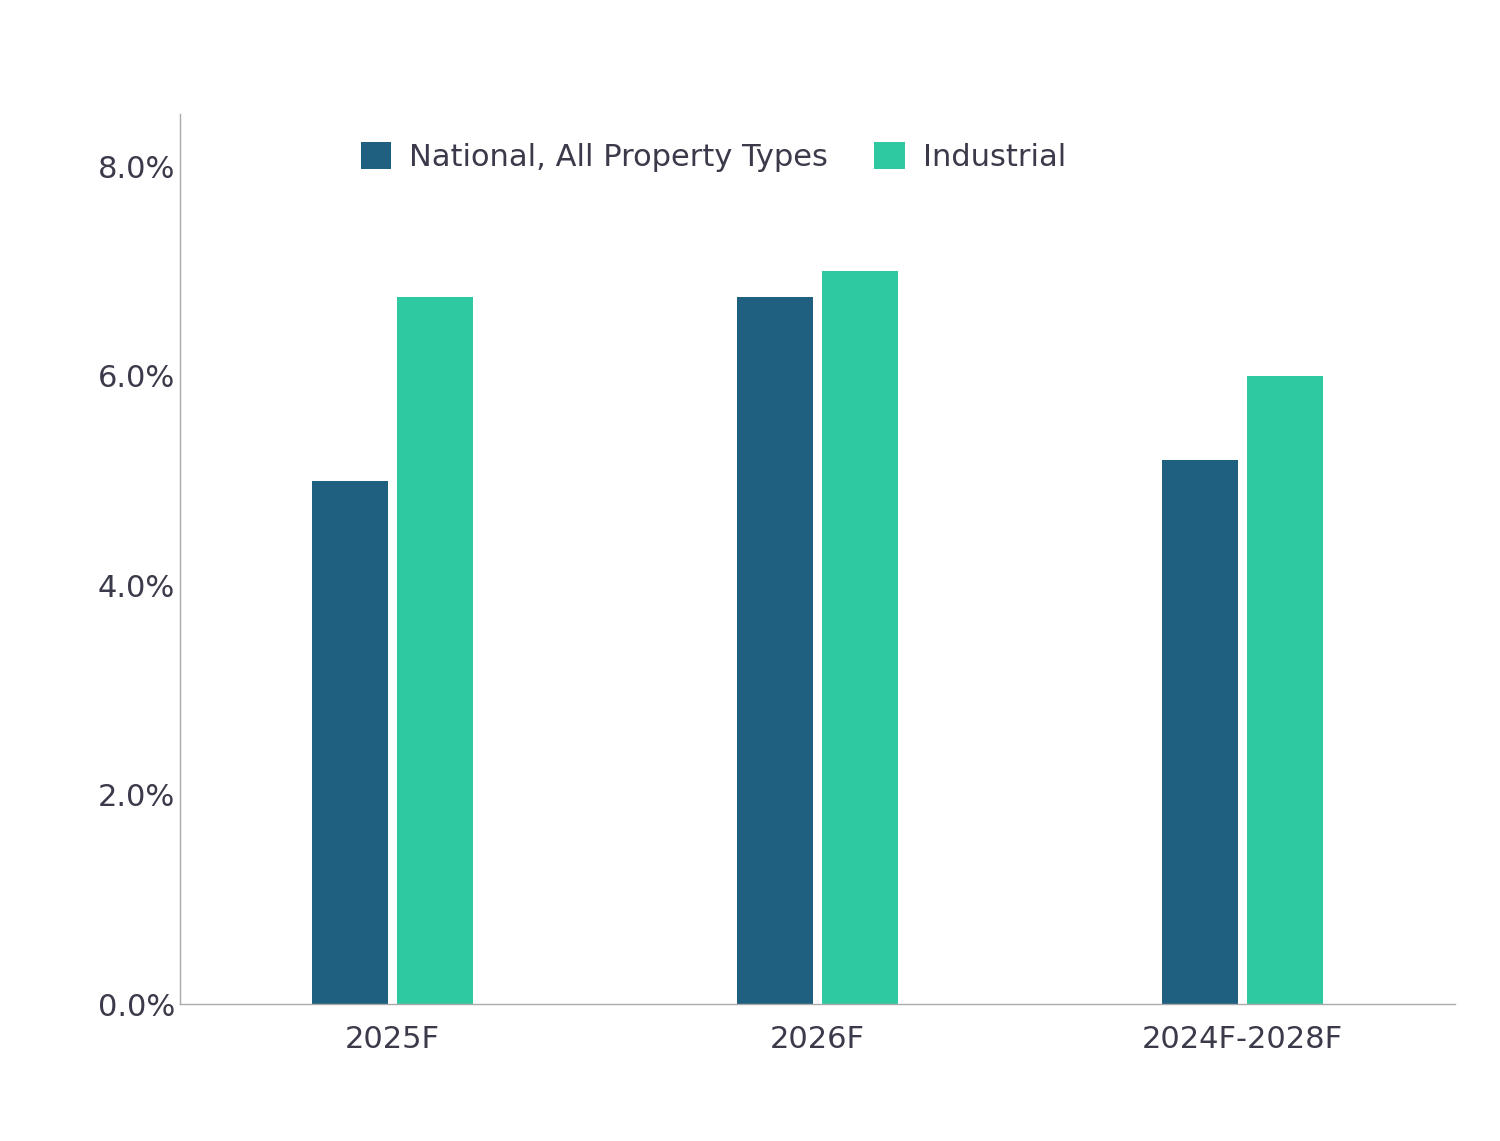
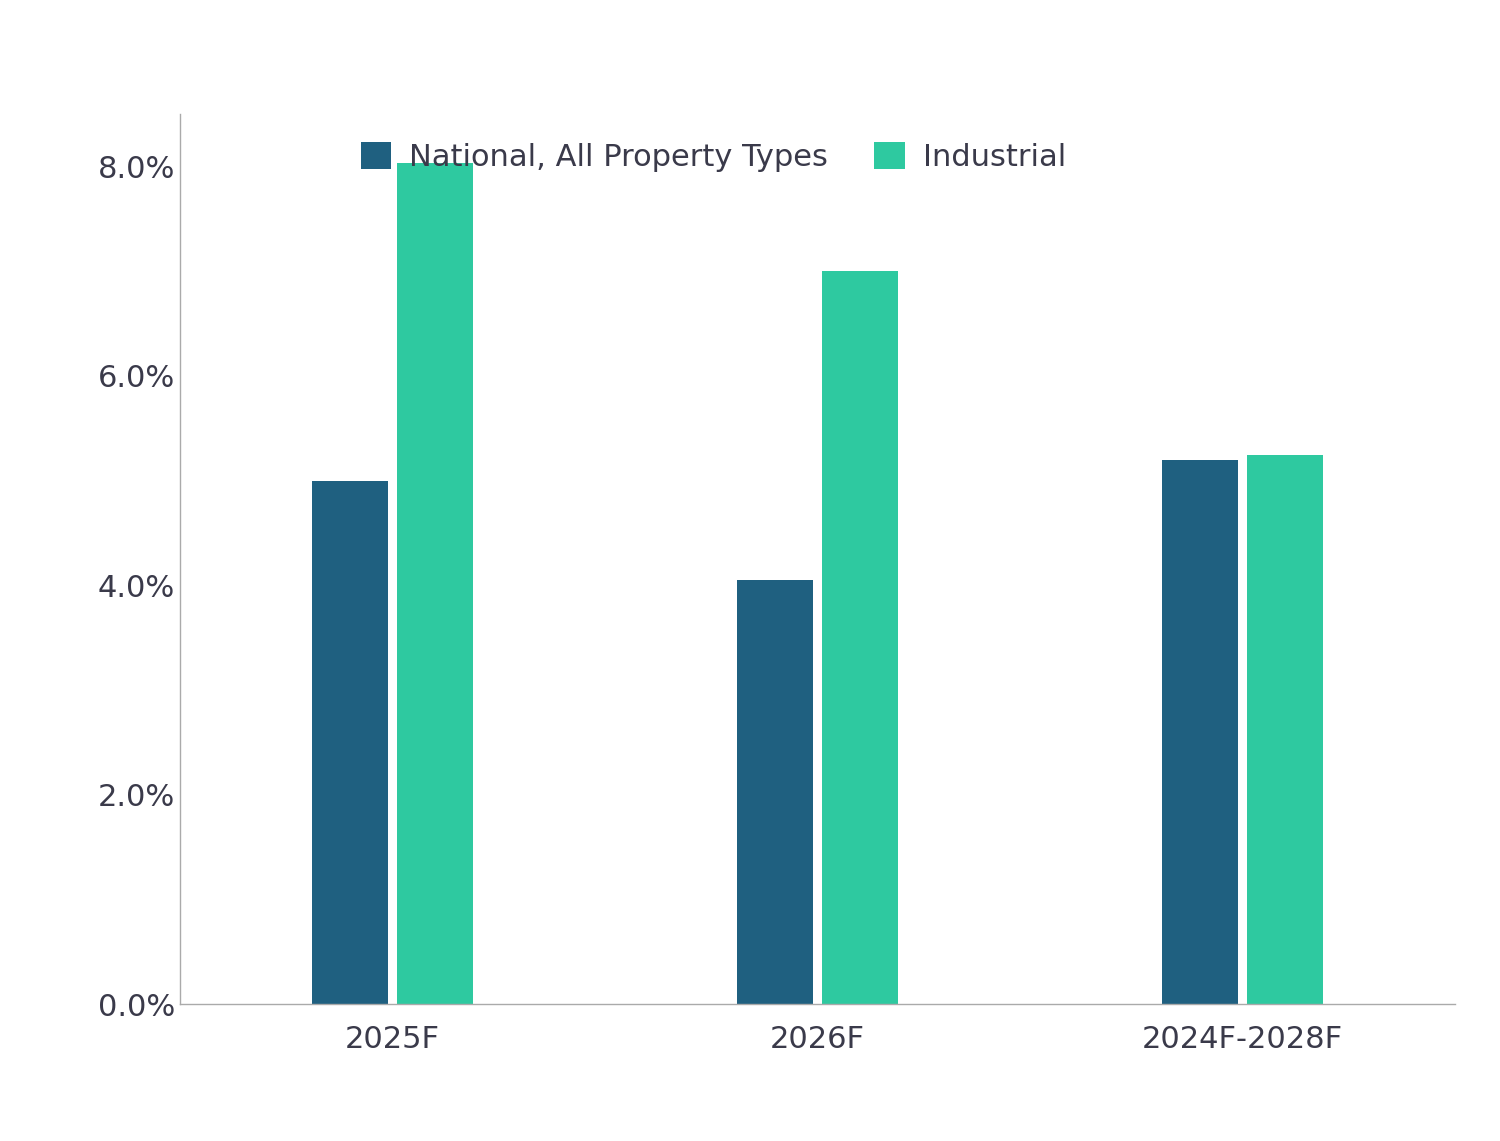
Industrial/2025F: 6.75% -> 8.03%
National, All Property Types/2026F: 6.75% -> 4.05%
Industrial/2024F-2028F: 6.00% -> 5.24%
